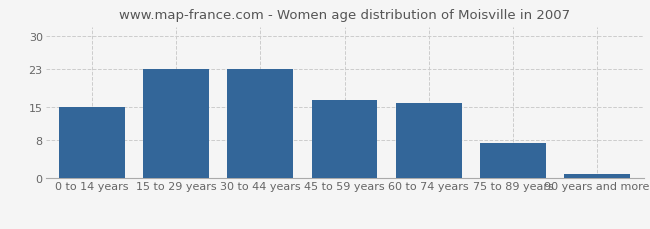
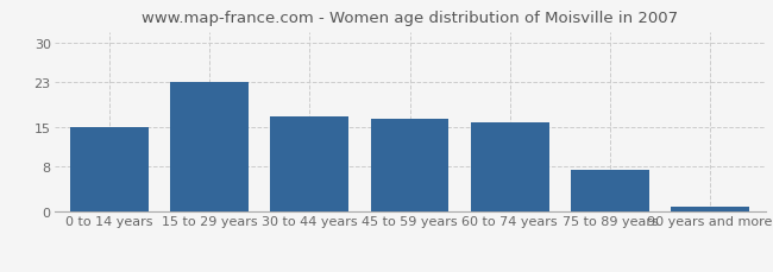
30 to 44 years: 23.0 -> 17.0
